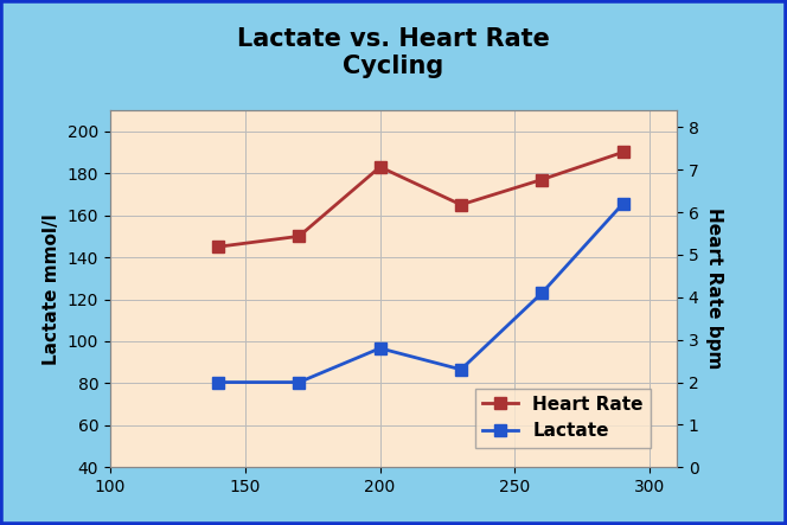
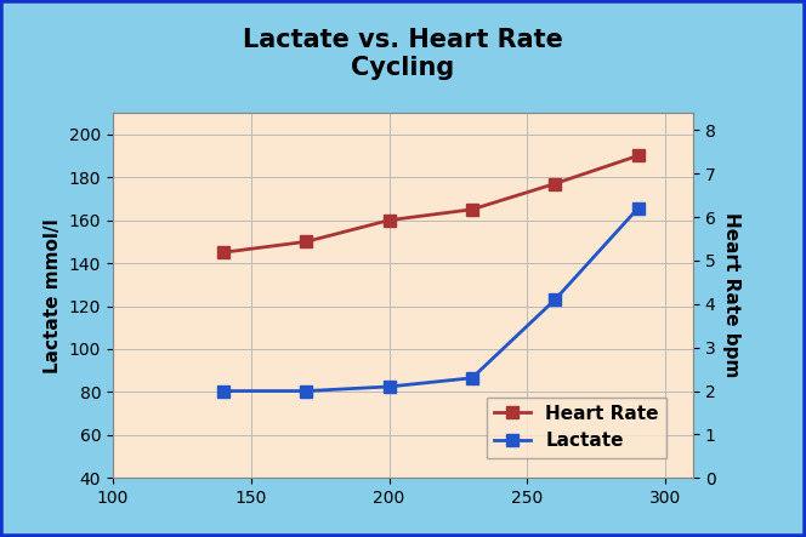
Heart Rate/200: 183 -> 160
Lactate/200: 2.8 -> 2.1
